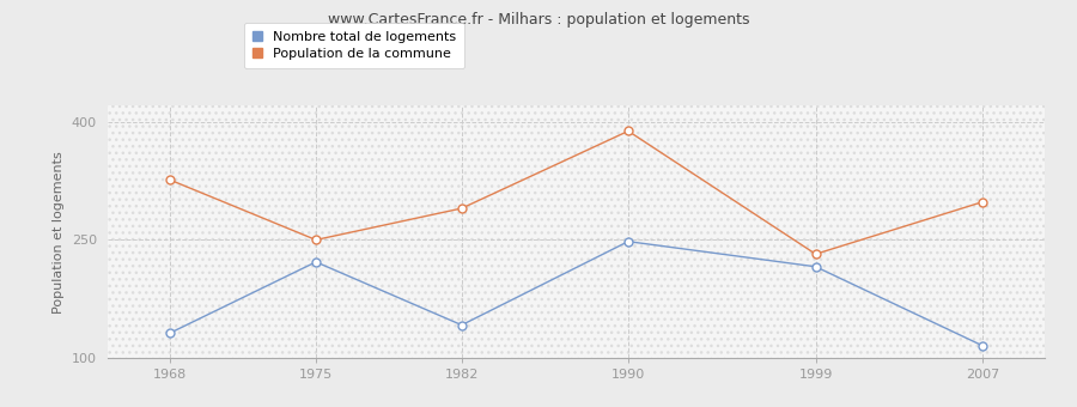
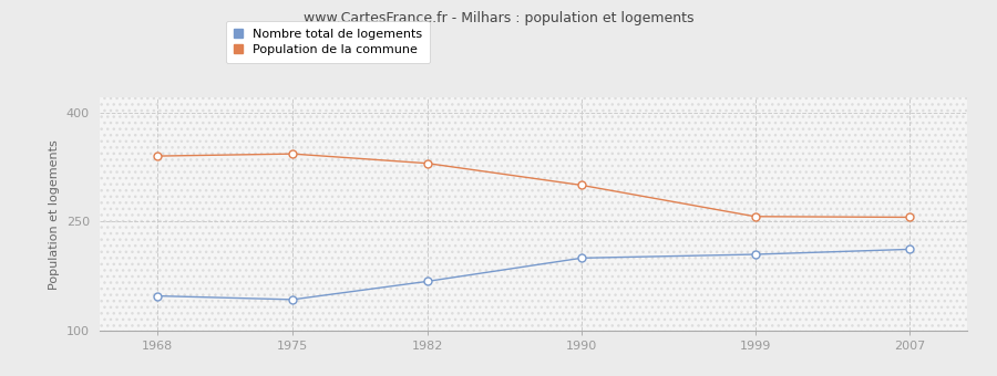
Nombre total de logements/1968: 132 -> 148
Population de la commune/1968: 326 -> 340
Nombre total de logements/1975: 222 -> 143
Population de la commune/1975: 250 -> 343
Nombre total de logements/1982: 142 -> 168
Population de la commune/1982: 290 -> 330
Nombre total de logements/1990: 248 -> 200
Population de la commune/1990: 388 -> 300
Nombre total de logements/1999: 216 -> 205
Population de la commune/1999: 232 -> 257
Nombre total de logements/2007: 116 -> 212
Population de la commune/2007: 298 -> 256
